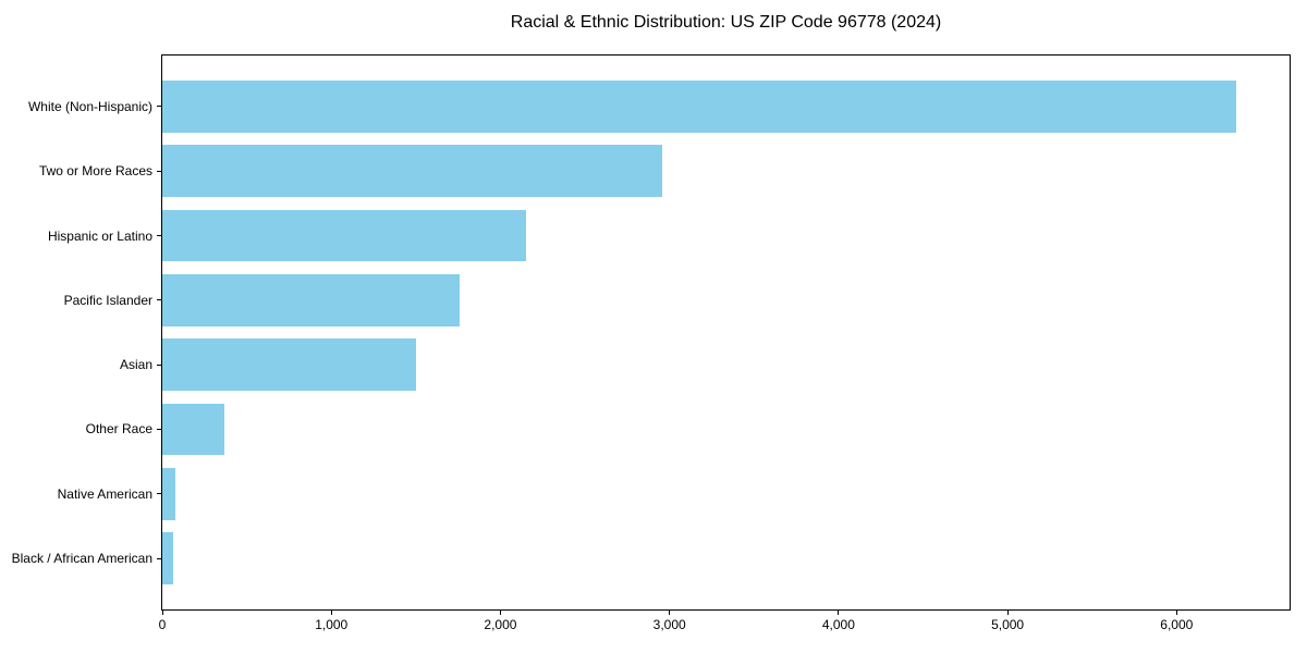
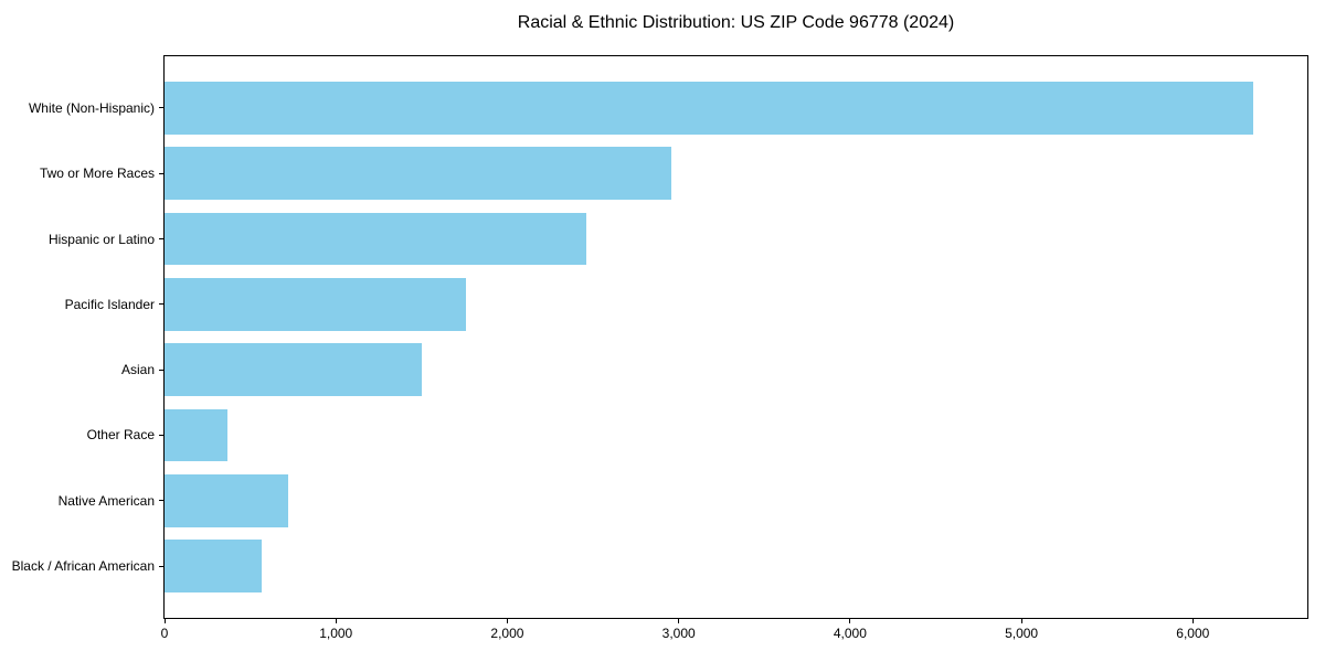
Hispanic or Latino: 2150 -> 2460
Native American: 80 -> 720
Black / African American: 60 -> 570
